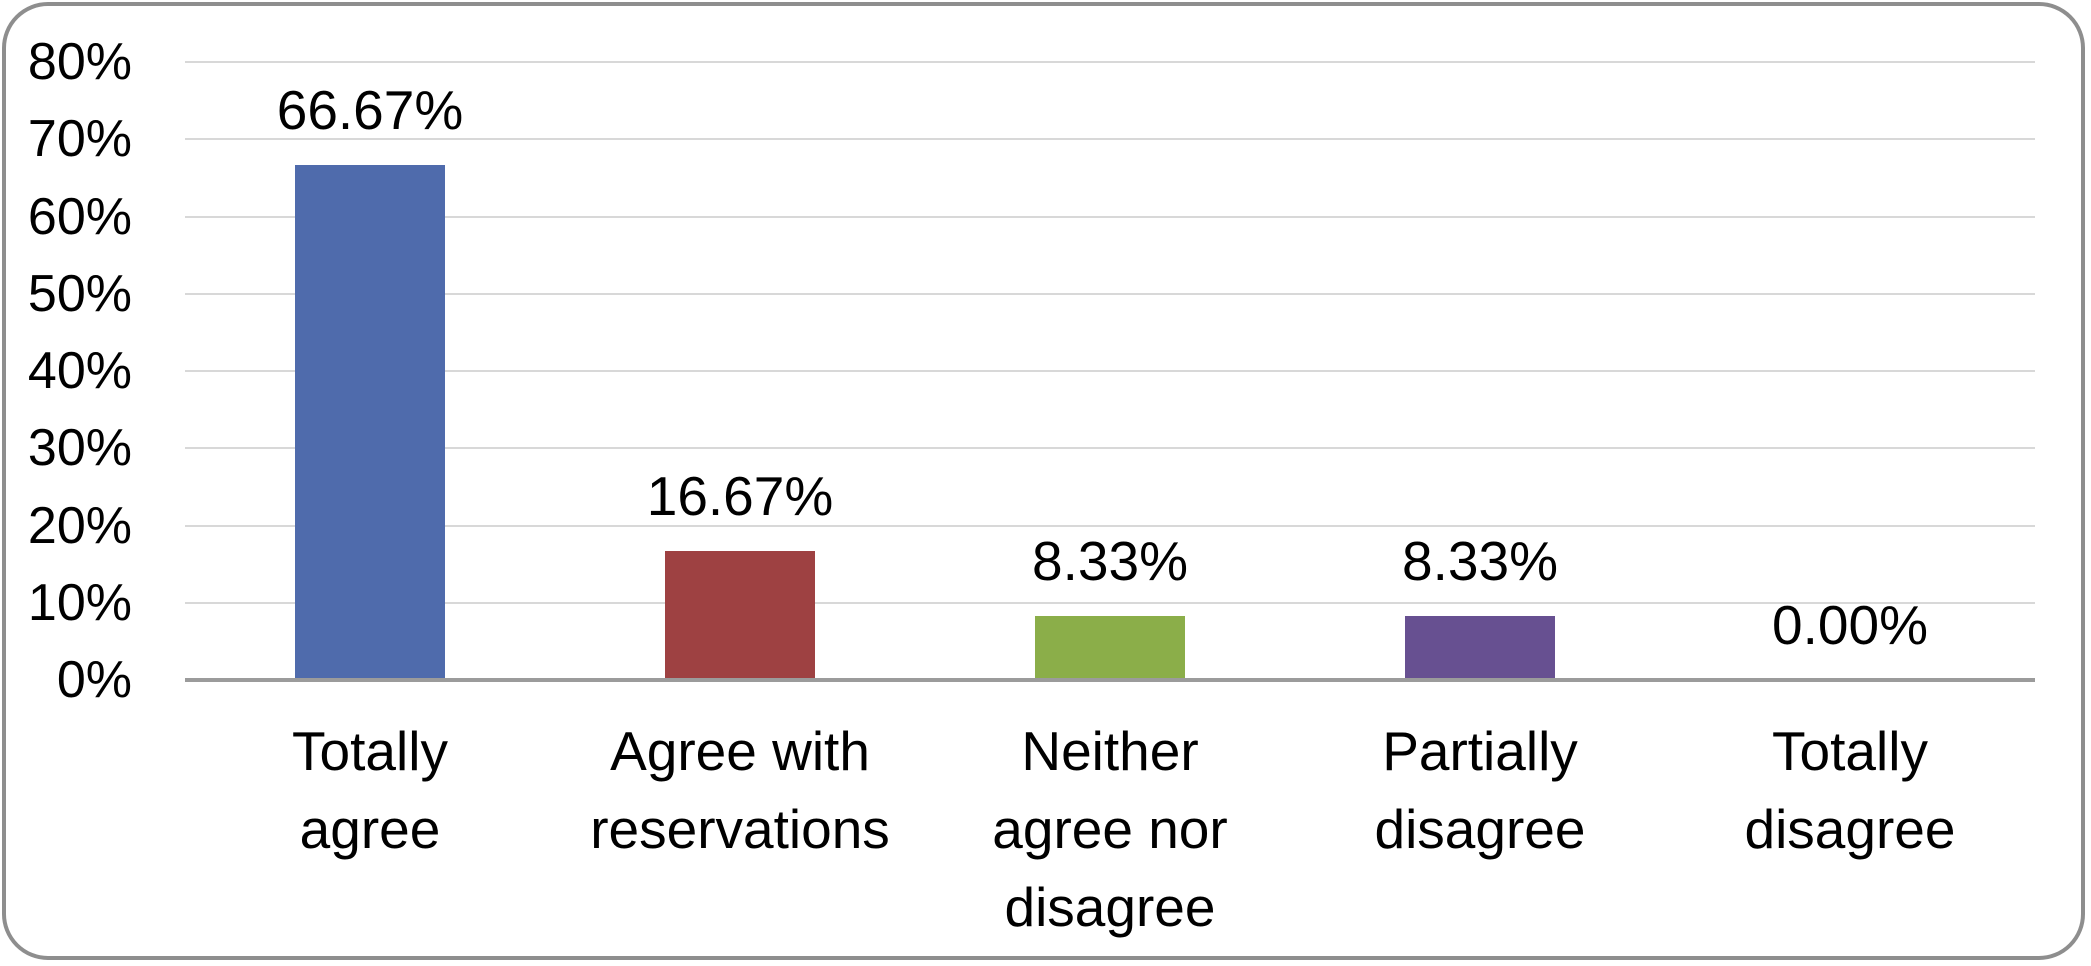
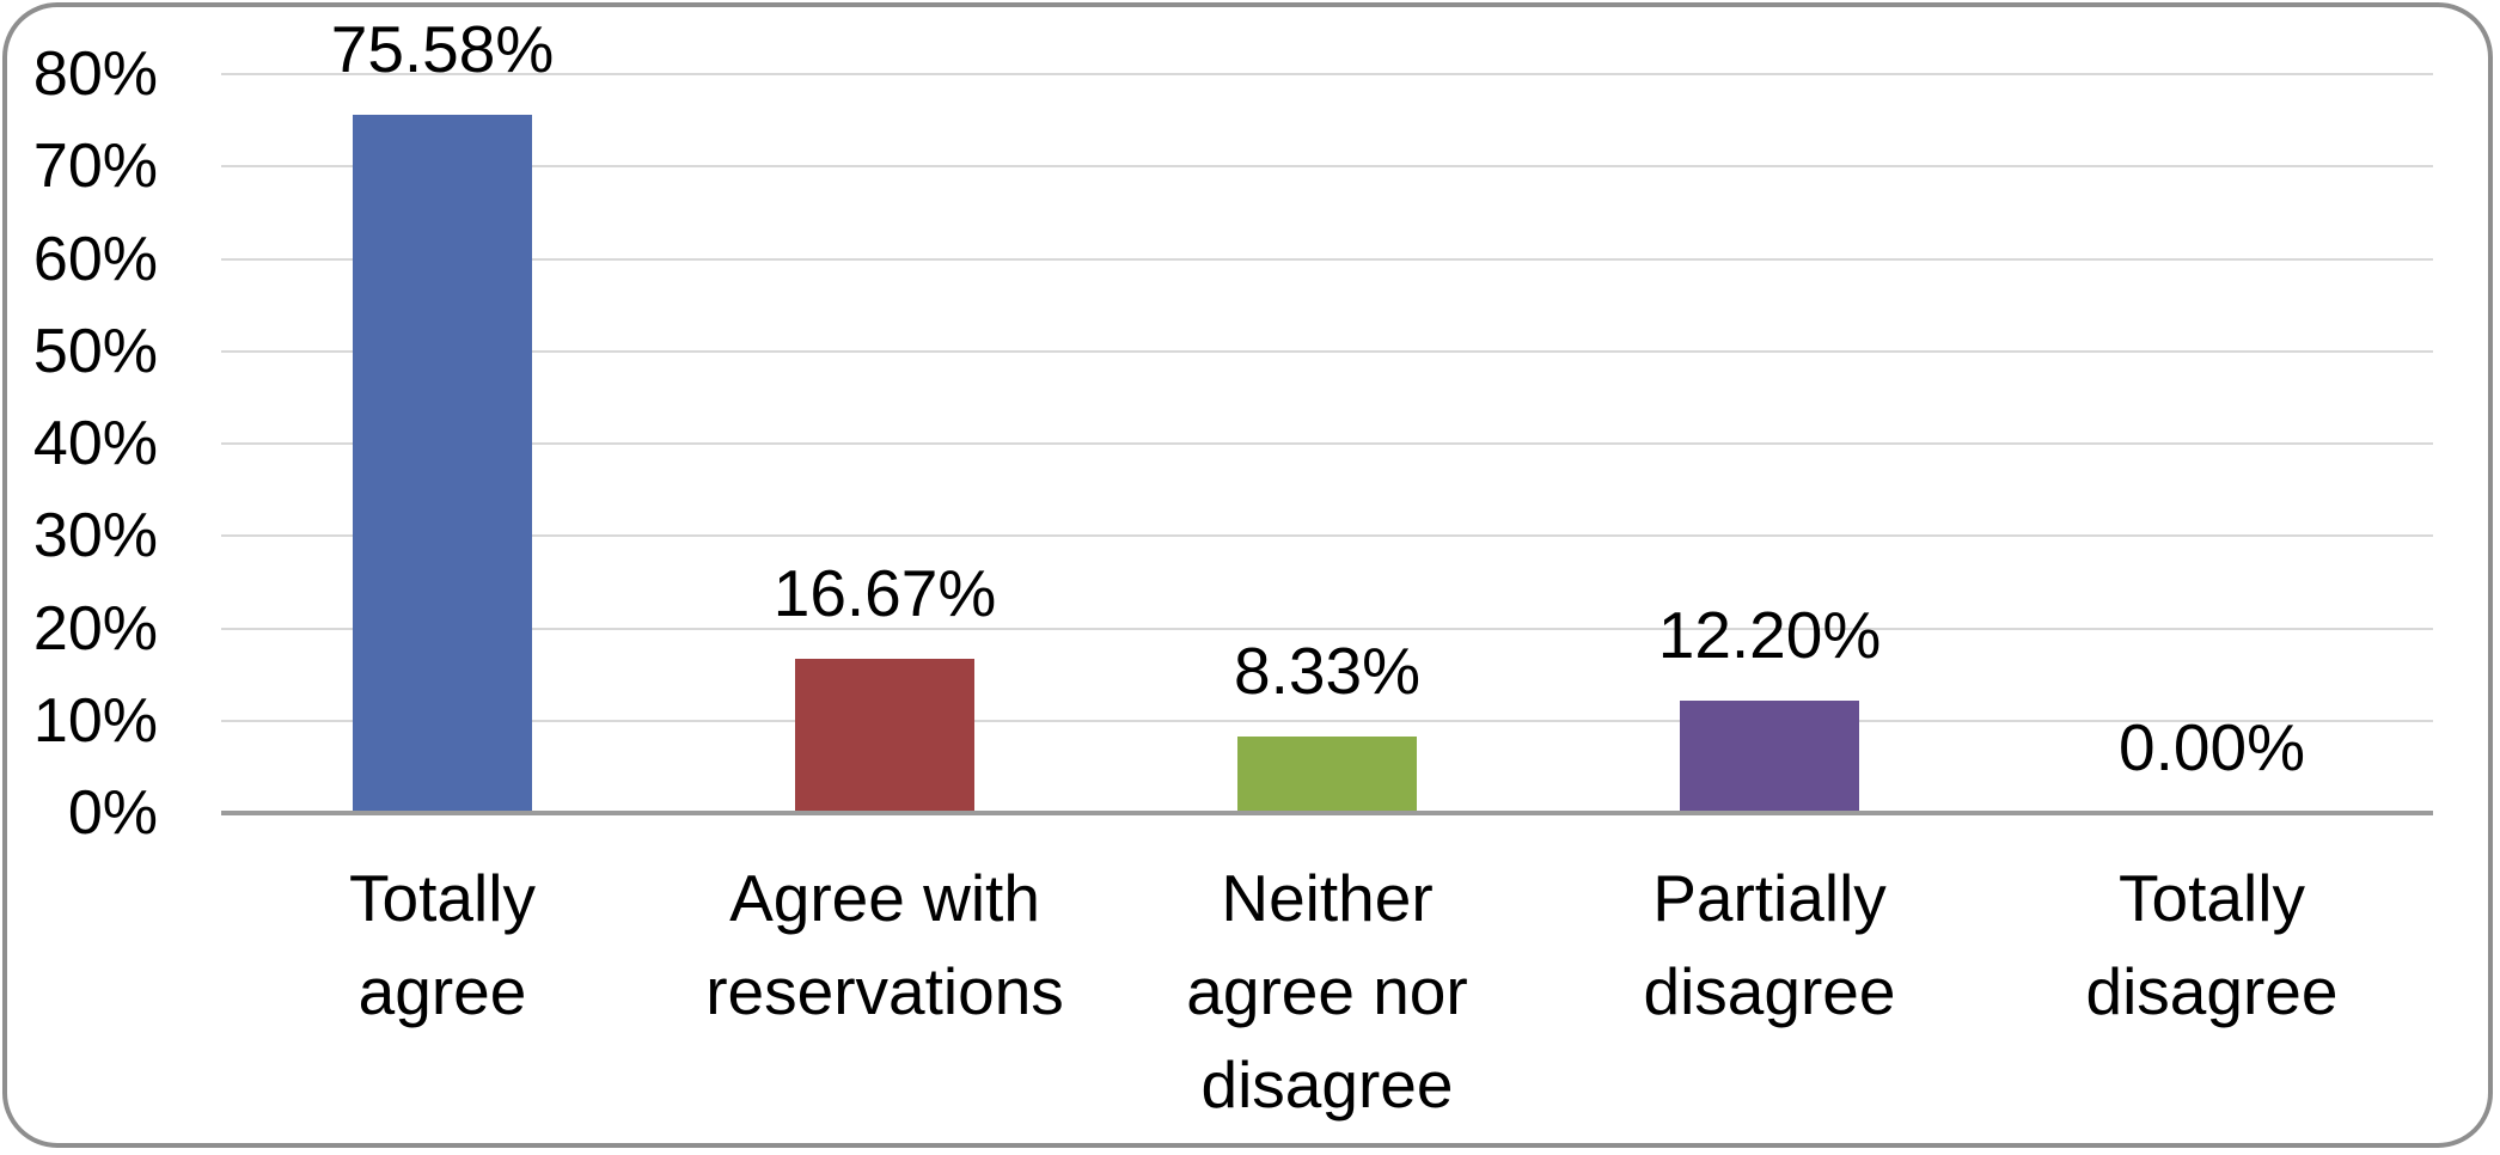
Totally agree: 66.67% -> 75.58%
Partially disagree: 8.33% -> 12.20%
